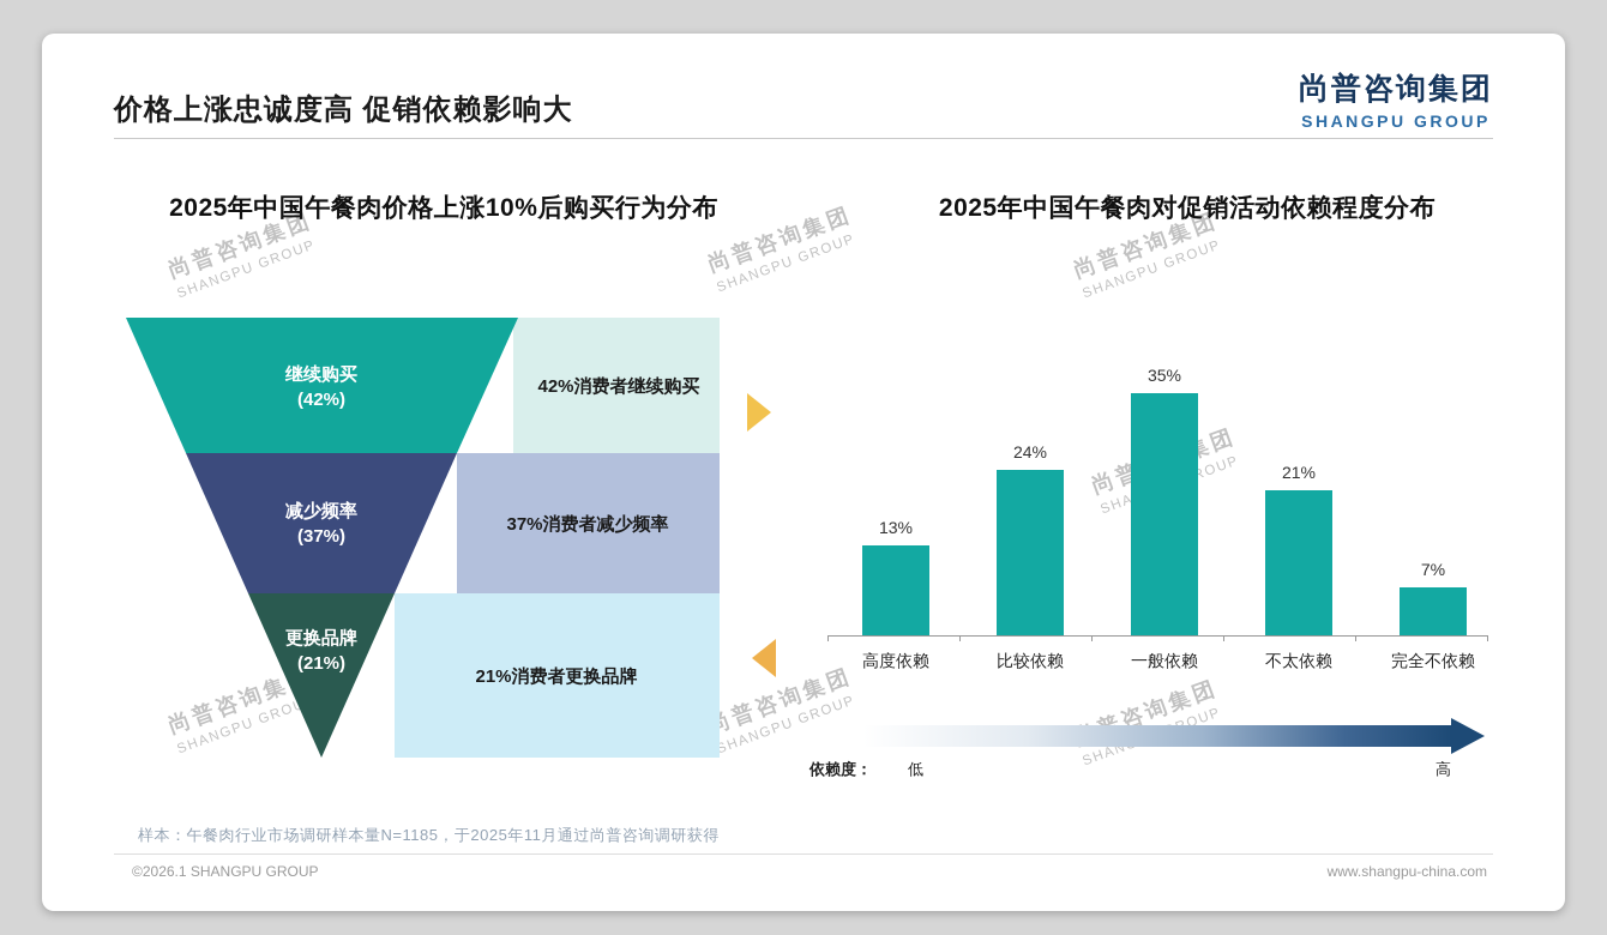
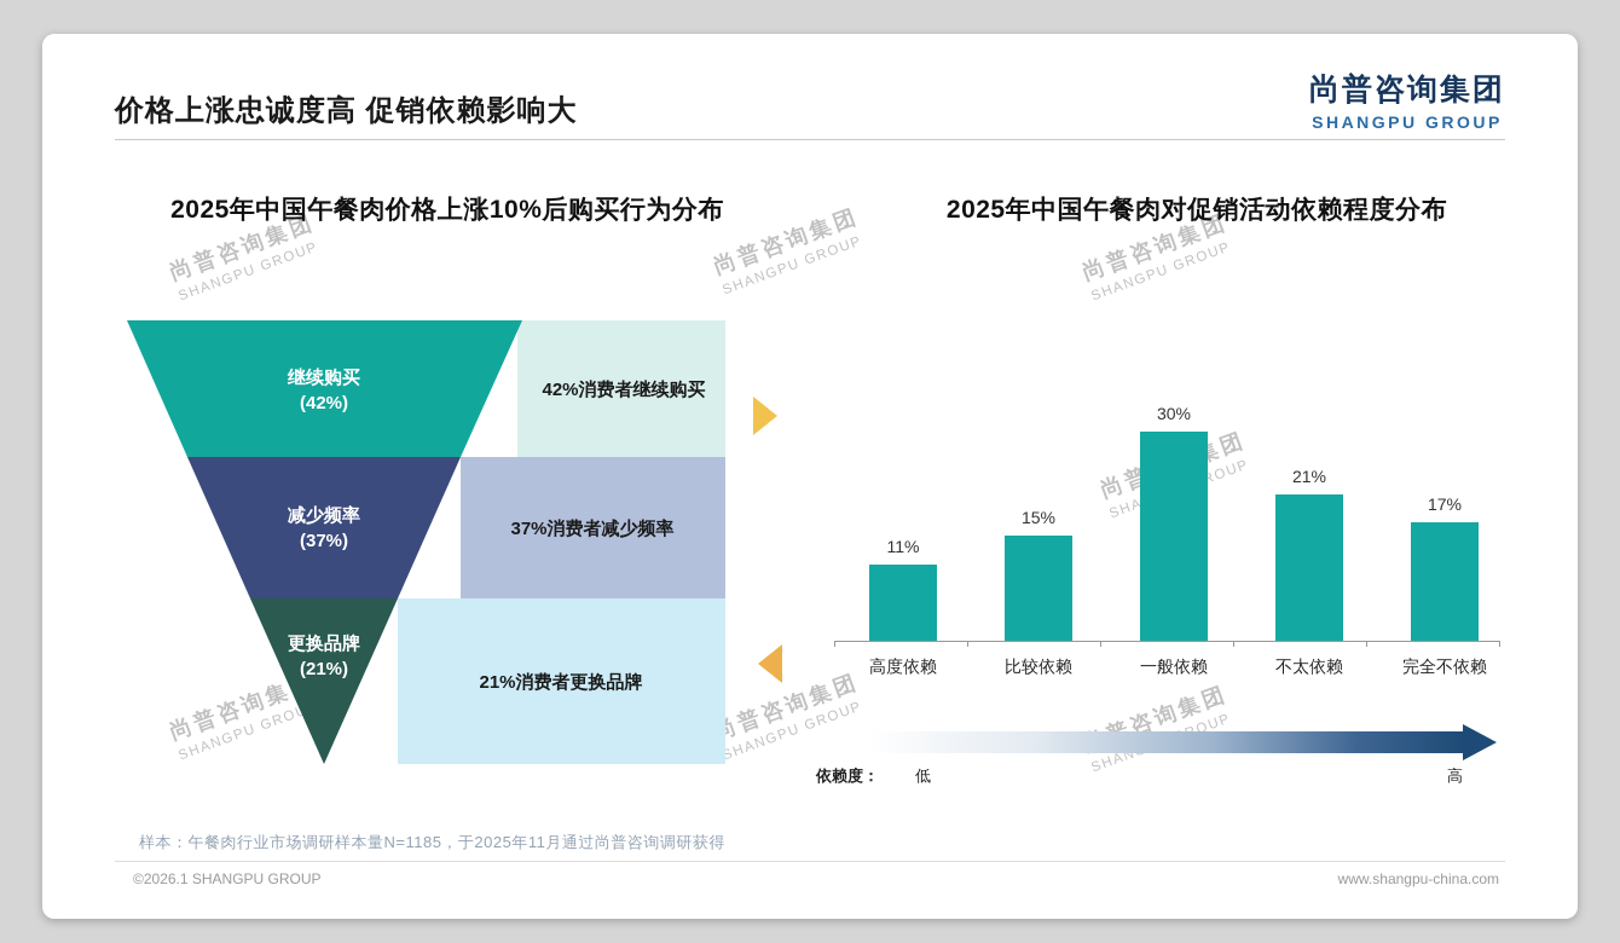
2025年中国午餐肉对促销活动依赖程度分布/高度依赖: 13% -> 11%
2025年中国午餐肉对促销活动依赖程度分布/比较依赖: 24% -> 15%
2025年中国午餐肉对促销活动依赖程度分布/一般依赖: 35% -> 30%
2025年中国午餐肉对促销活动依赖程度分布/完全不依赖: 7% -> 17%
